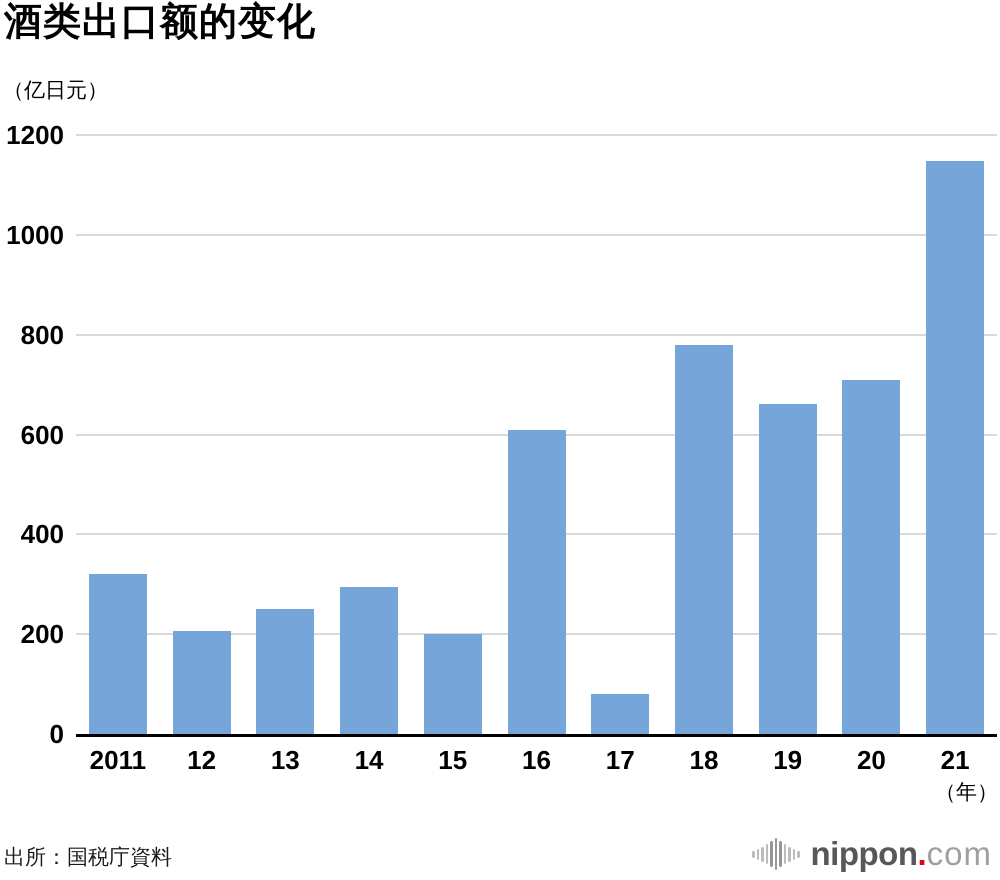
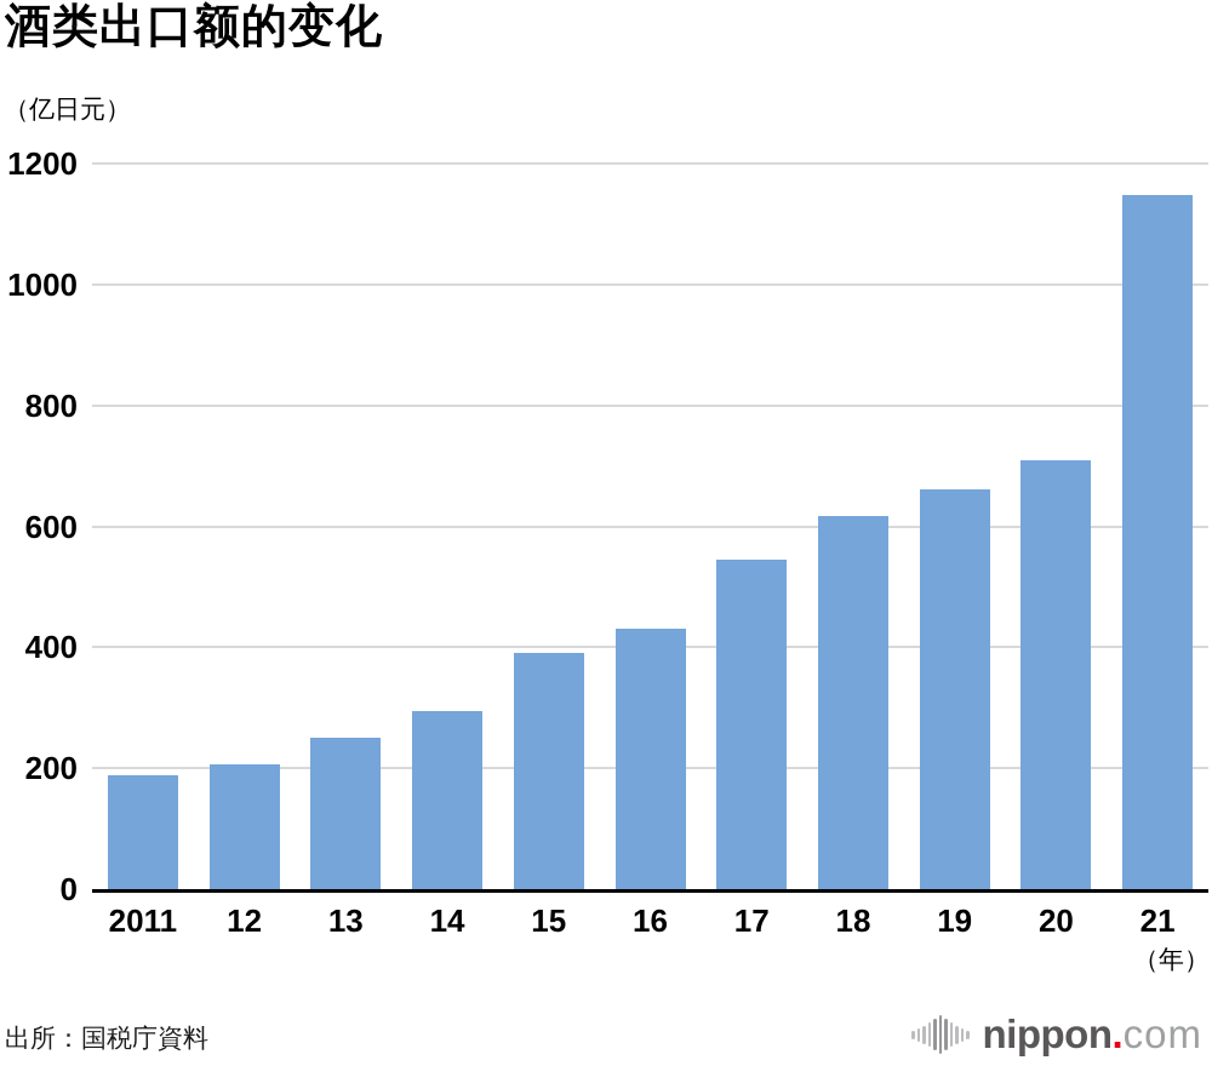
2011: 320 -> 190
15: 200 -> 390
16: 610 -> 430
17: 80 -> 540
18: 780 -> 620
